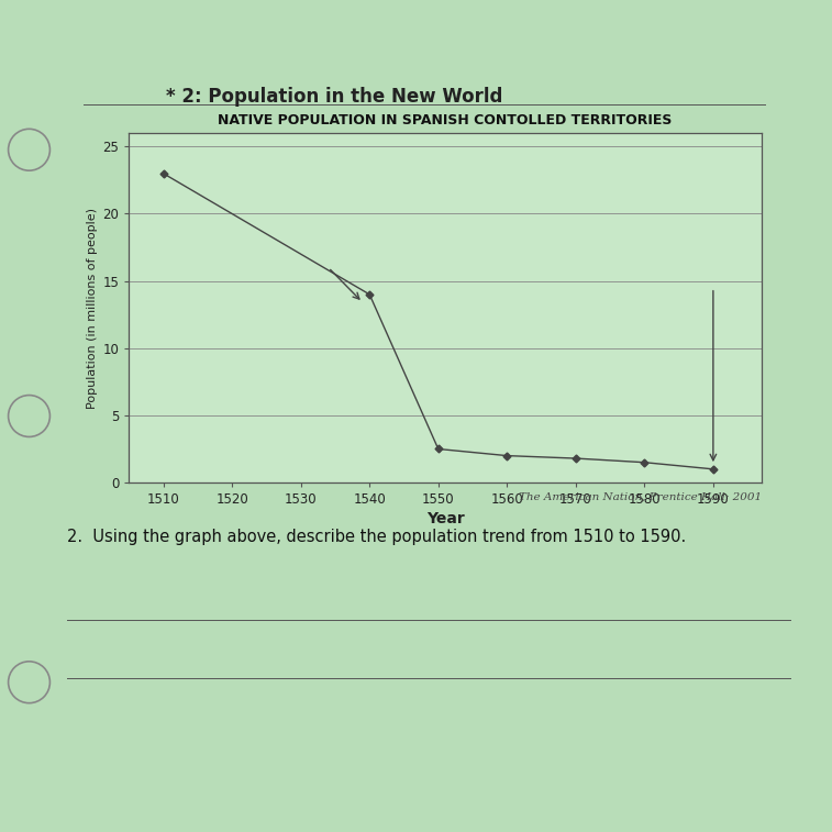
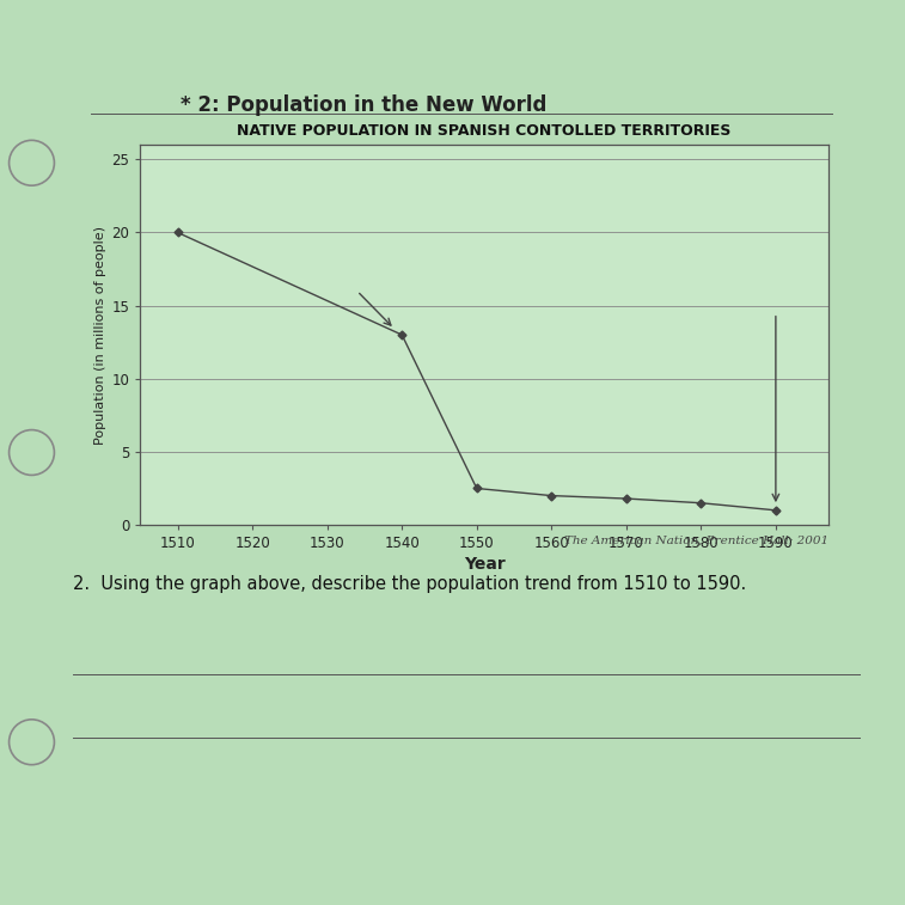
1510: 23.0 -> 20.0
1540: 14.0 -> 13.0
